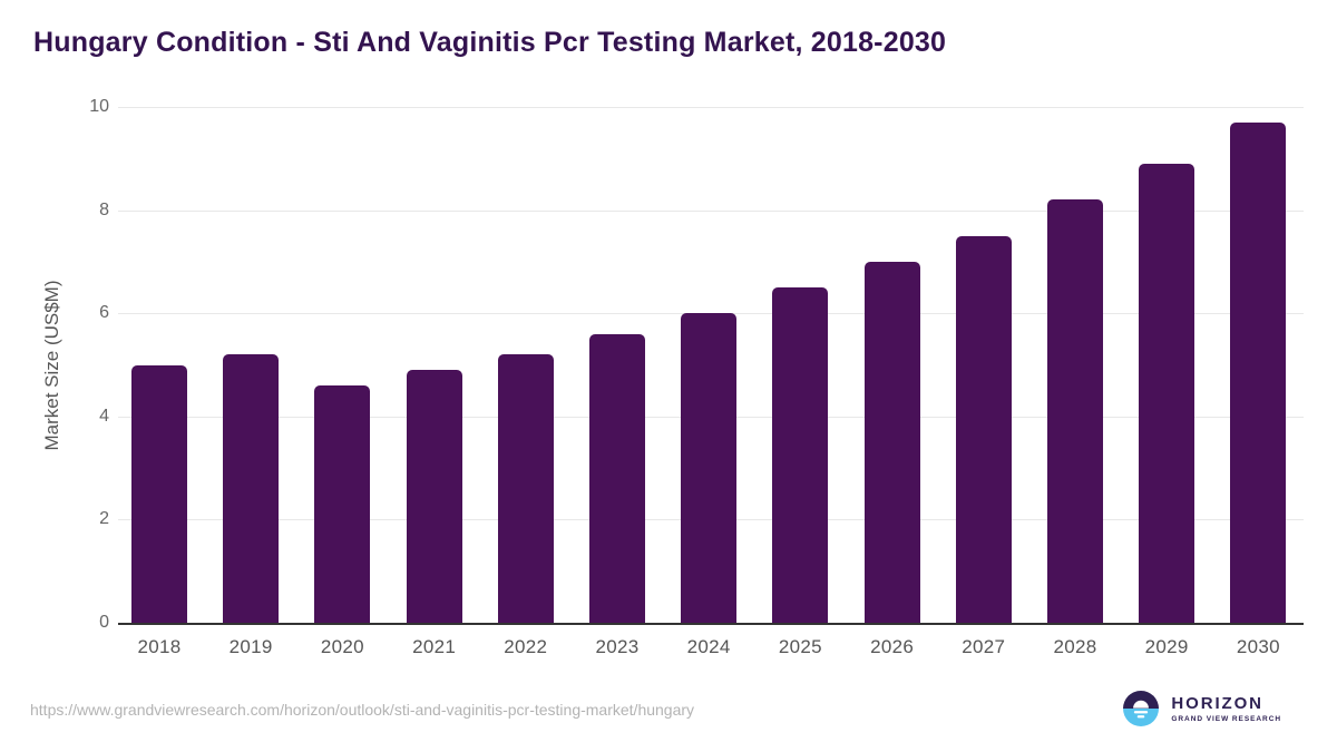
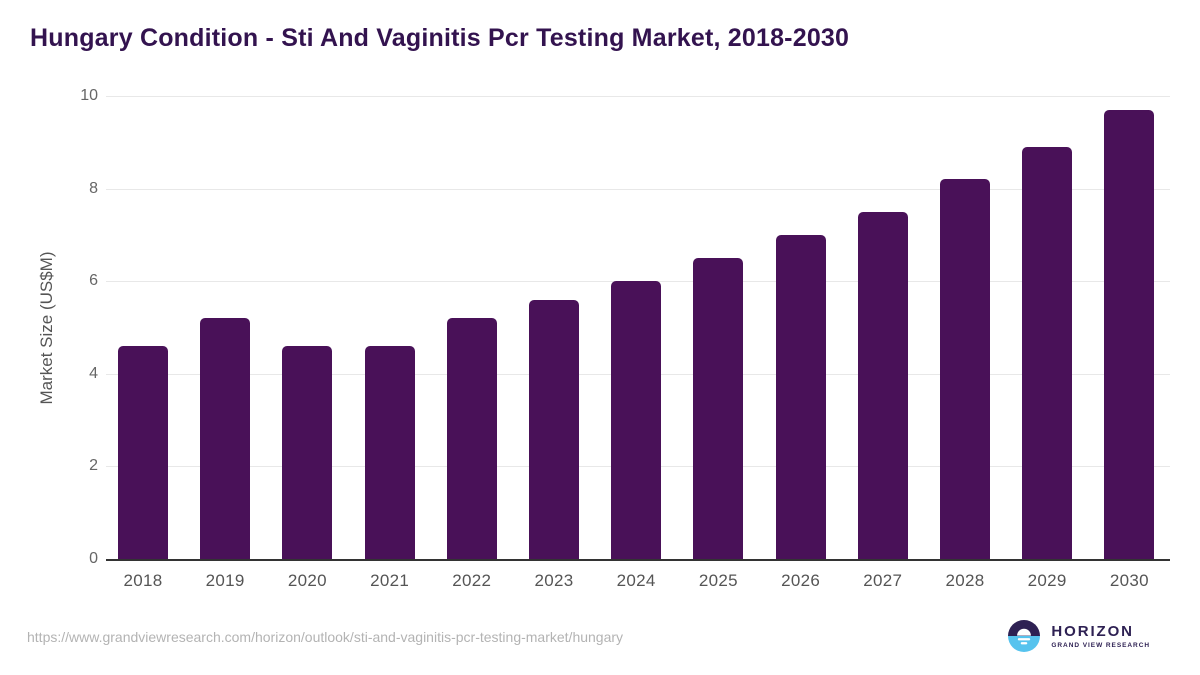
2018: 5.0 -> 4.6
2021: 4.9 -> 4.6
